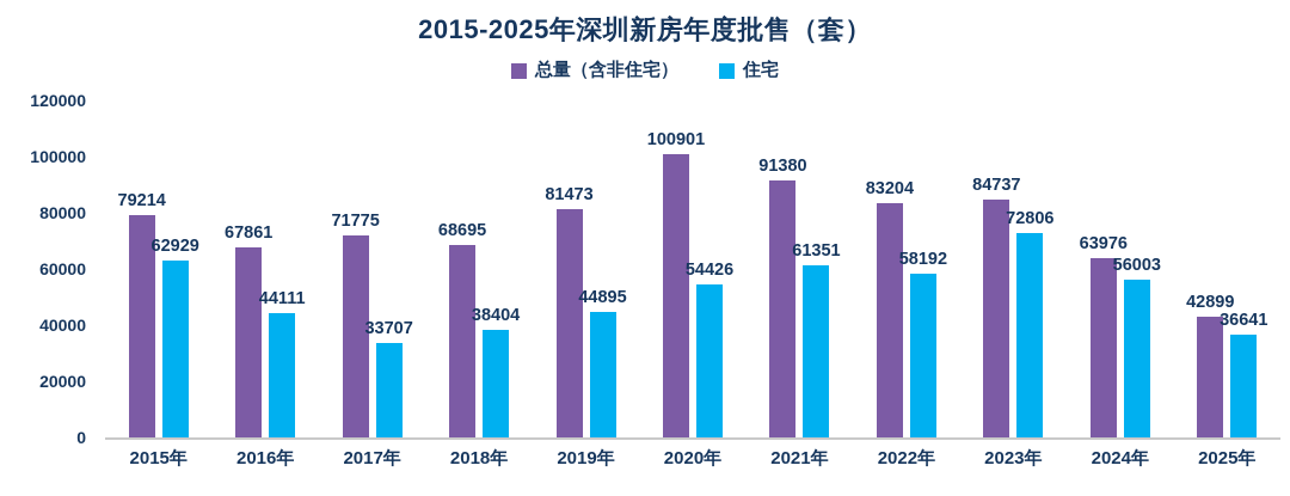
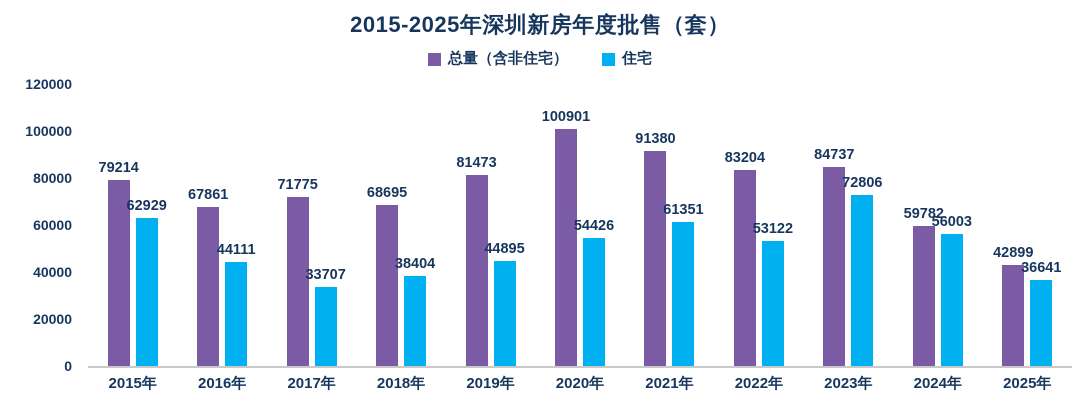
住宅/2022年: 58192 -> 53122
总量（含非住宅）/2024年: 63976 -> 59782
